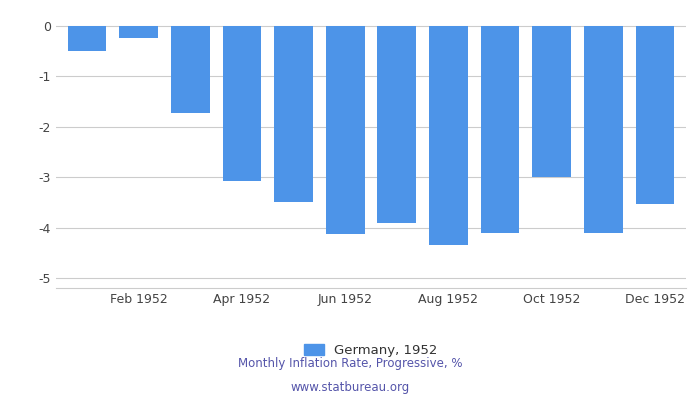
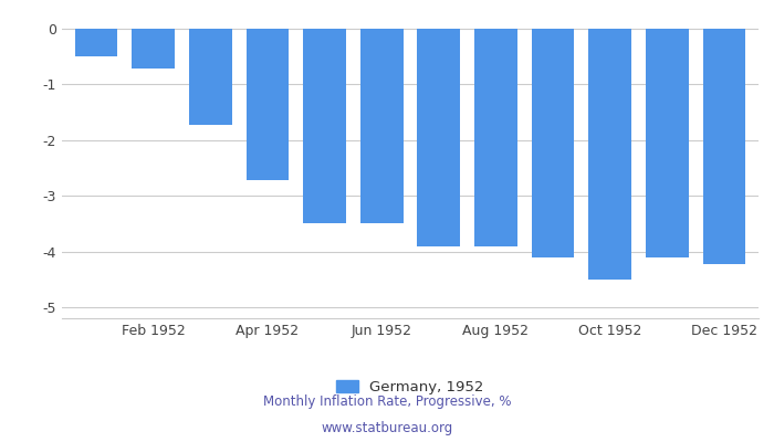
Feb 1952: -0.24 -> -0.72
Apr 1952: -3.08 -> -2.72
Jun 1952: -4.12 -> -3.50
Aug 1952: -4.34 -> -3.90
Oct 1952: -3.00 -> -4.50
Dec 1952: -3.54 -> -4.22
